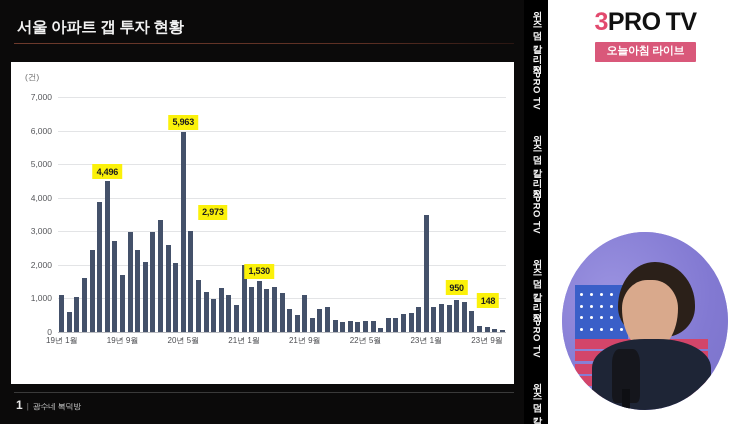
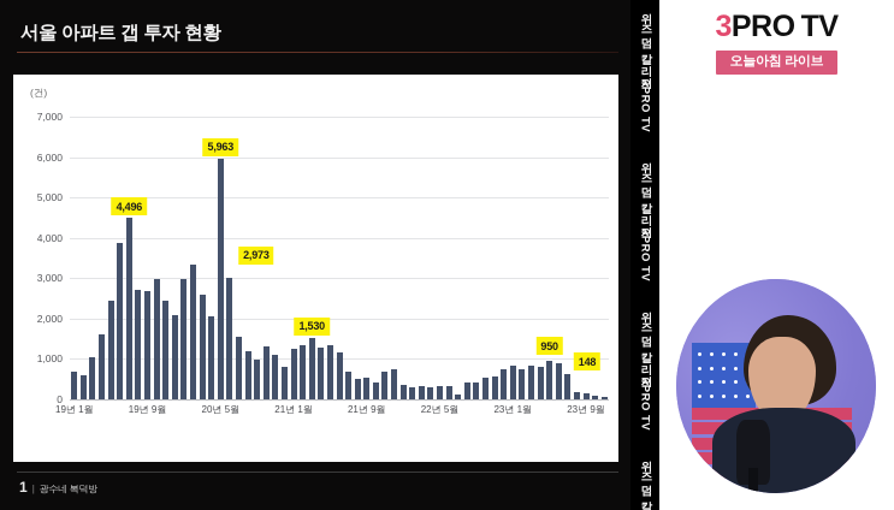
19년 1월: 1100 -> 700
19년 9월: 1700 -> 2700
21년 1월: 2000 -> 1200
21년 9월: 1100 -> 500
23년 1월: 3500 -> 800
